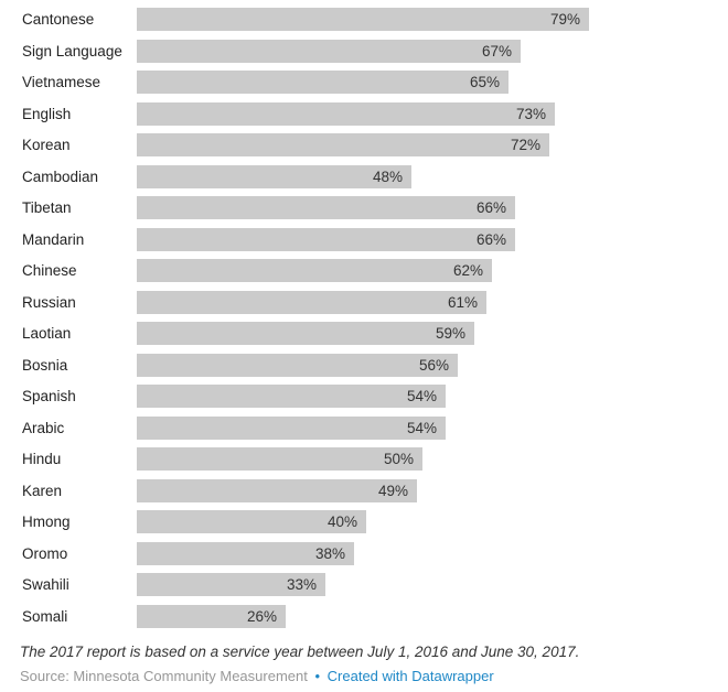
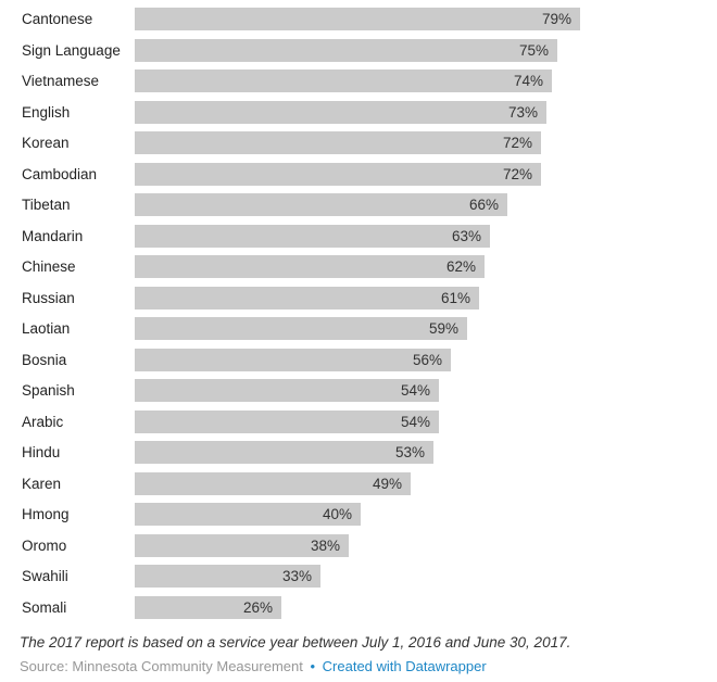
Sign Language: 67% -> 75%
Vietnamese: 65% -> 74%
Cambodian: 48% -> 72%
Mandarin: 66% -> 63%
Hindu: 50% -> 53%
